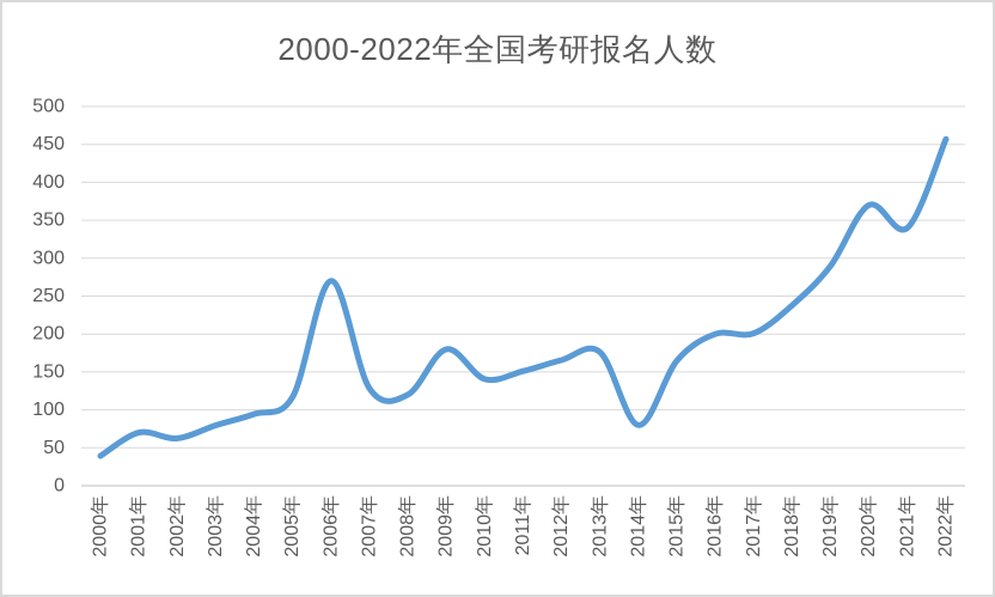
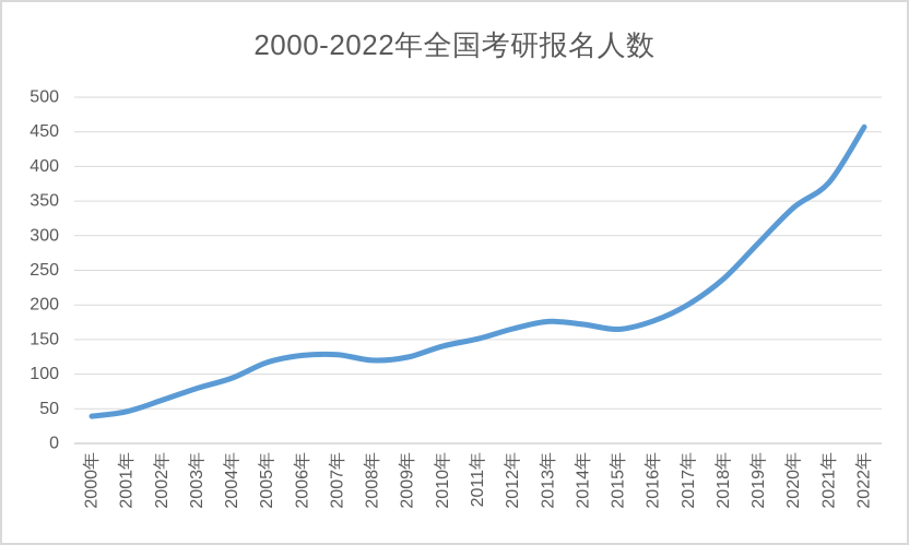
2001年: 70 -> 50
2006年: 270 -> 130
2009年: 180 -> 120
2014年: 80 -> 170
2016年: 200 -> 180
2020年: 370 -> 340
2021年: 340 -> 380
